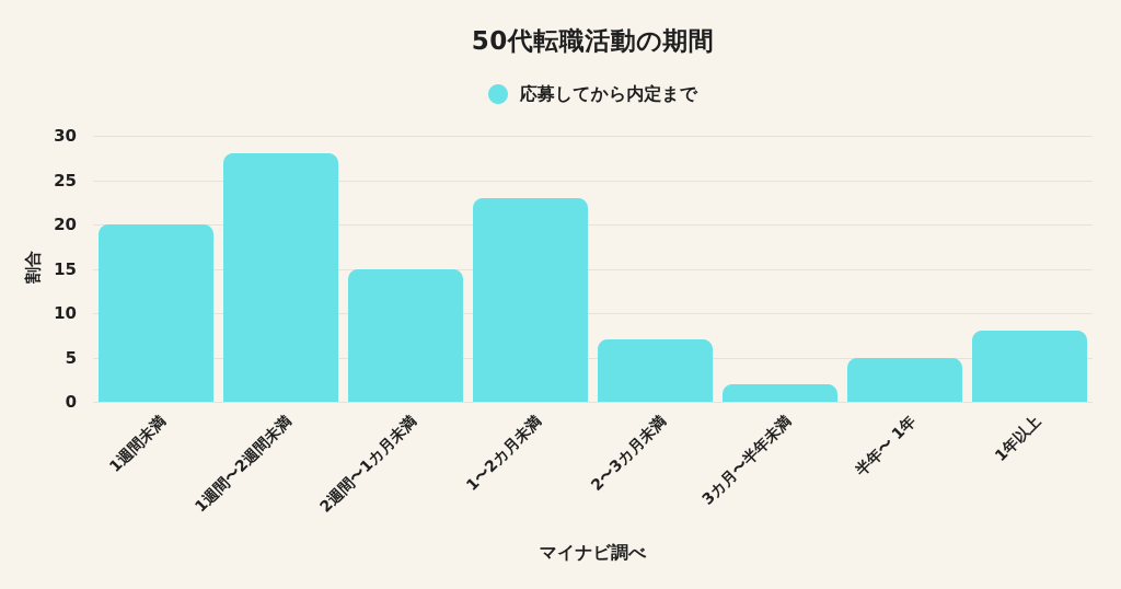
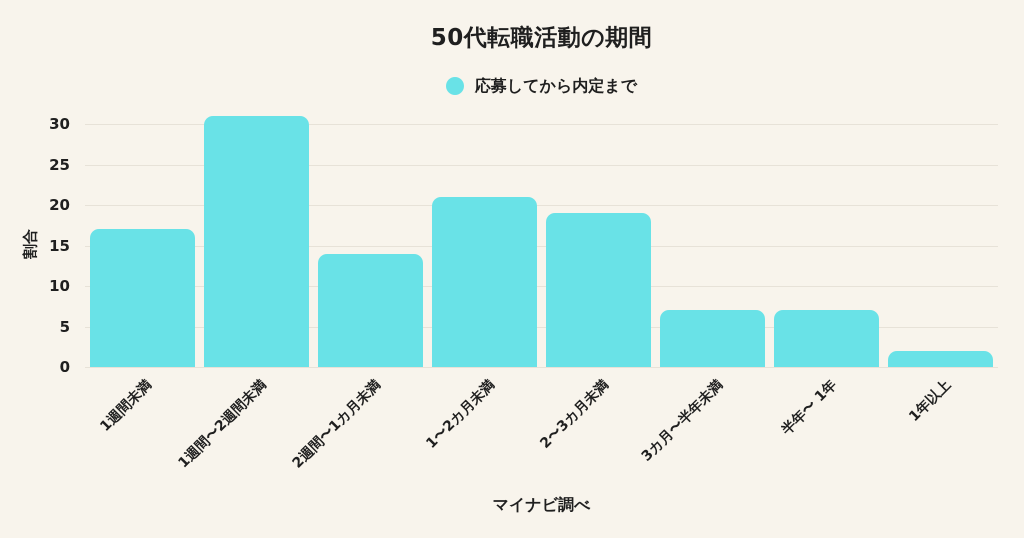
1週間未満: 20 -> 17
1週間〜2週間未満: 28 -> 31
2週間〜1カ月未満: 15 -> 14
1〜2カ月未満: 23 -> 21
2〜3カ月未満: 7 -> 19
3カ月〜半年未満: 2 -> 7
半年〜 1年: 5 -> 7
1年以上: 8 -> 2
